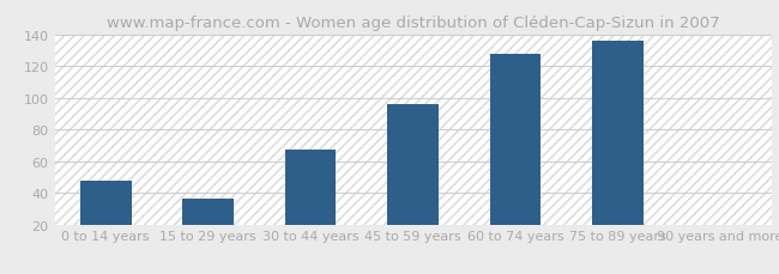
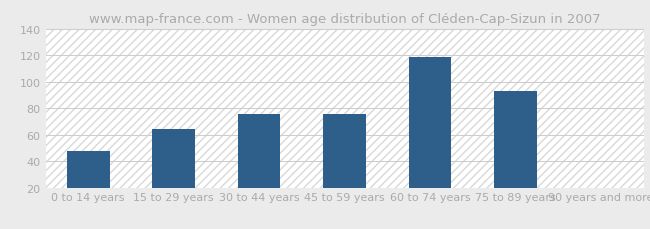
15 to 29 years: 36 -> 64
30 to 44 years: 67 -> 76
45 to 59 years: 96 -> 76
60 to 74 years: 128 -> 119
75 to 89 years: 136 -> 93
